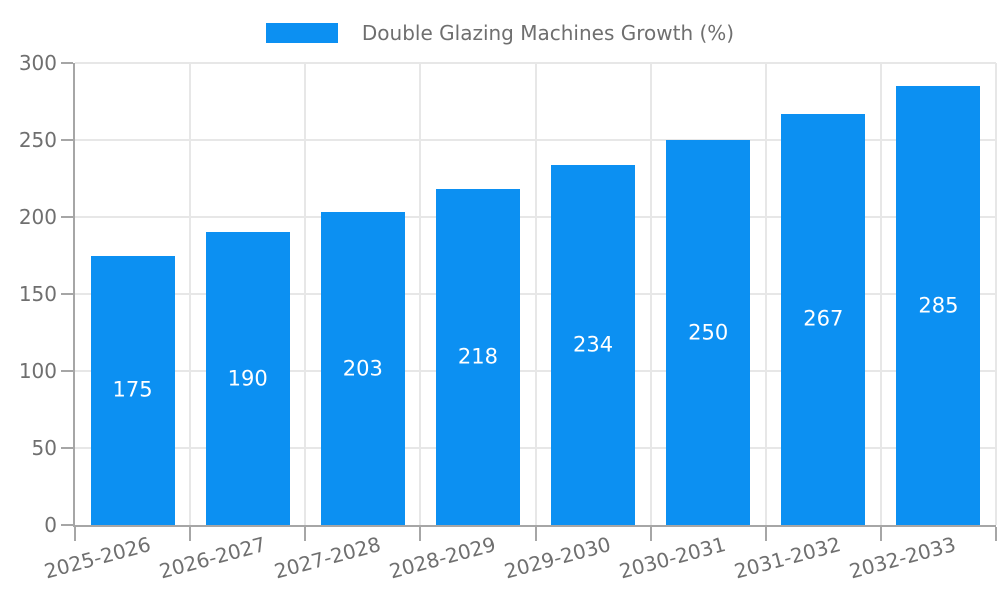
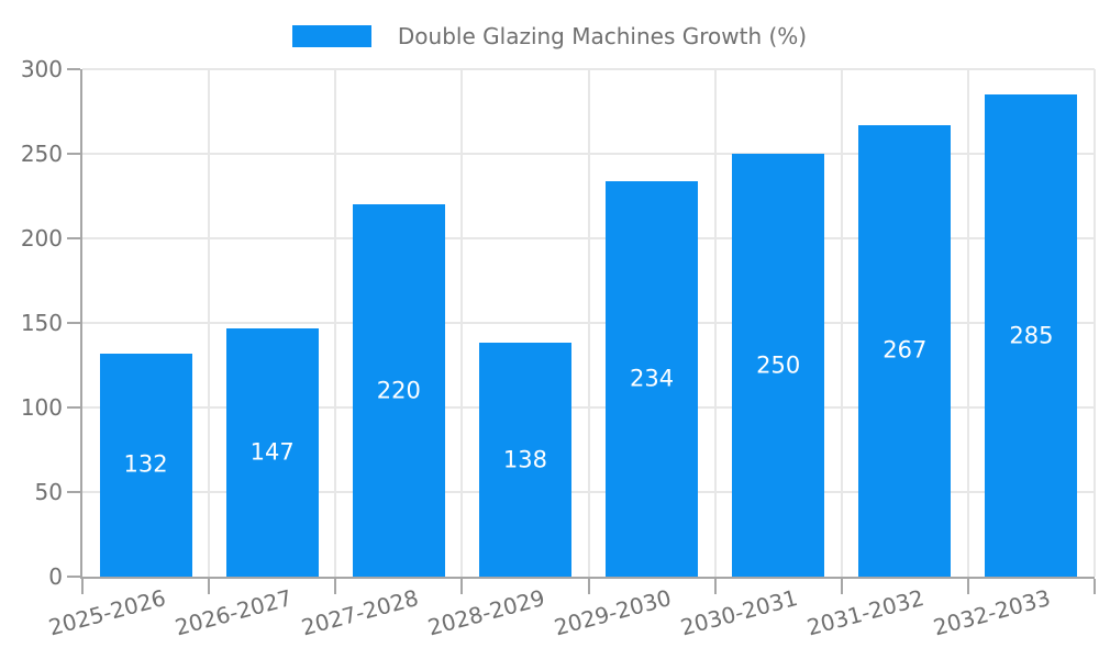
2025-2026: 175 -> 132
2026-2027: 190 -> 147
2027-2028: 203 -> 220
2028-2029: 218 -> 138
